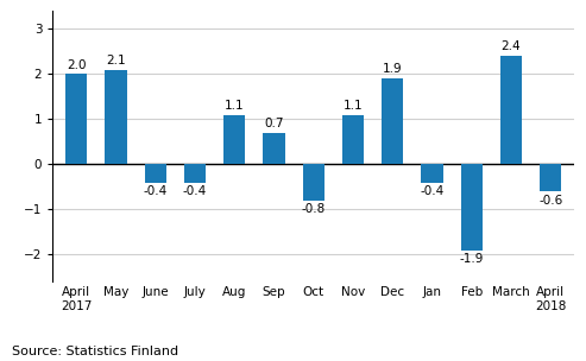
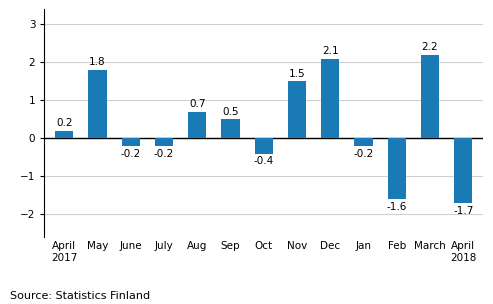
April 2017: 2.0 -> 0.2
May: 2.1 -> 1.8
June: -0.4 -> -0.2
July: -0.4 -> -0.2
Aug: 1.1 -> 0.7
Sep: 0.7 -> 0.5
Oct: -0.8 -> -0.4
Nov: 1.1 -> 1.5
Dec: 1.9 -> 2.1
Jan: -0.4 -> -0.2
Feb: -1.9 -> -1.6
March: 2.4 -> 2.2
April 2018: -0.6 -> -1.7
